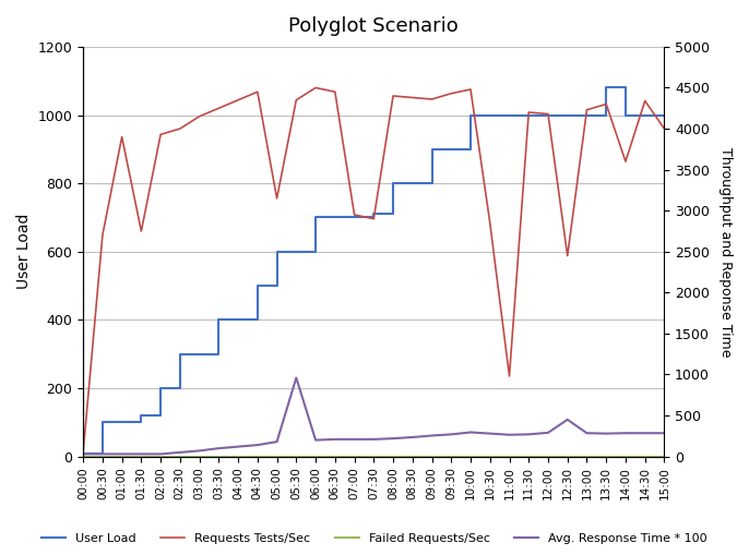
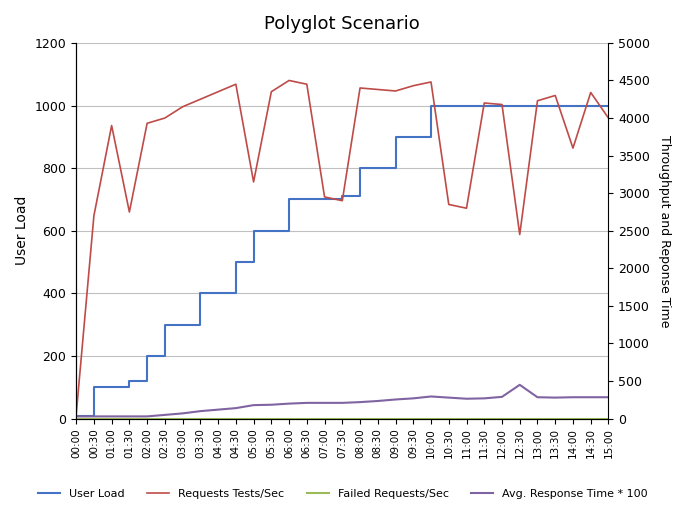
Avg. Response Time * 100/05:30: 960 -> 180
Requests Tests/Sec/11:00: 980 -> 2800
User Load/13:30: 1080 -> 1000
